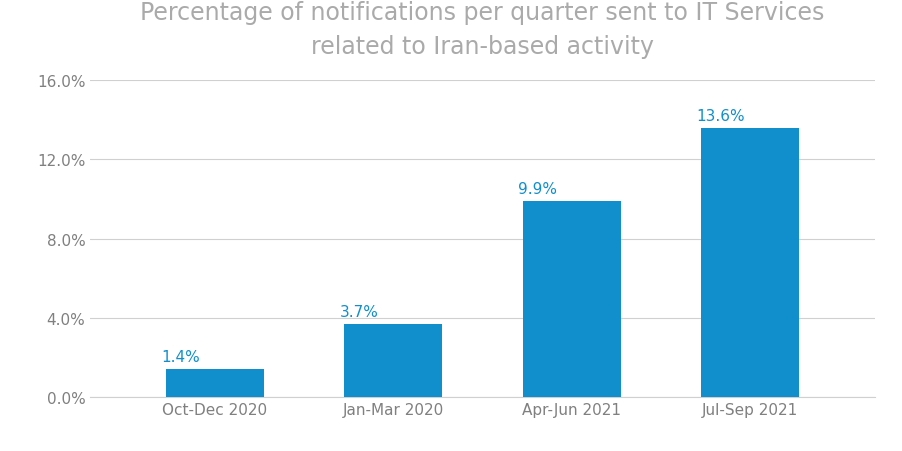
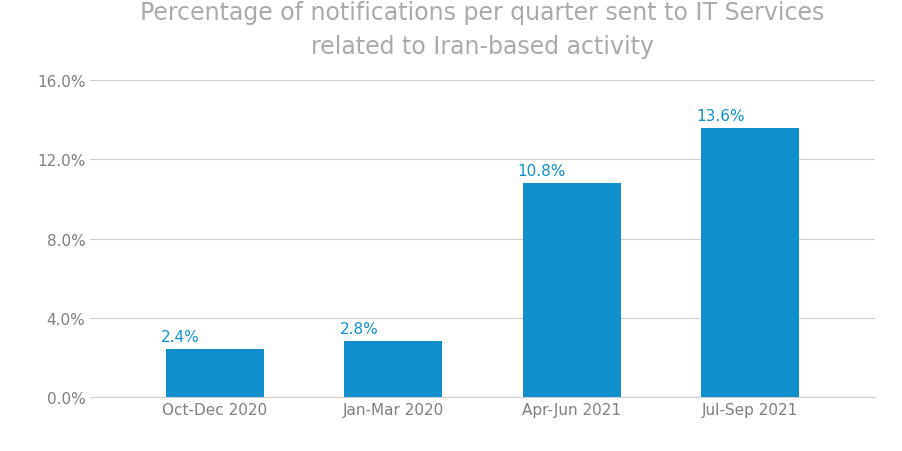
Oct-Dec 2020: 1.4% -> 2.4%
Jan-Mar 2020: 3.7% -> 2.8%
Apr-Jun 2021: 9.9% -> 10.8%
